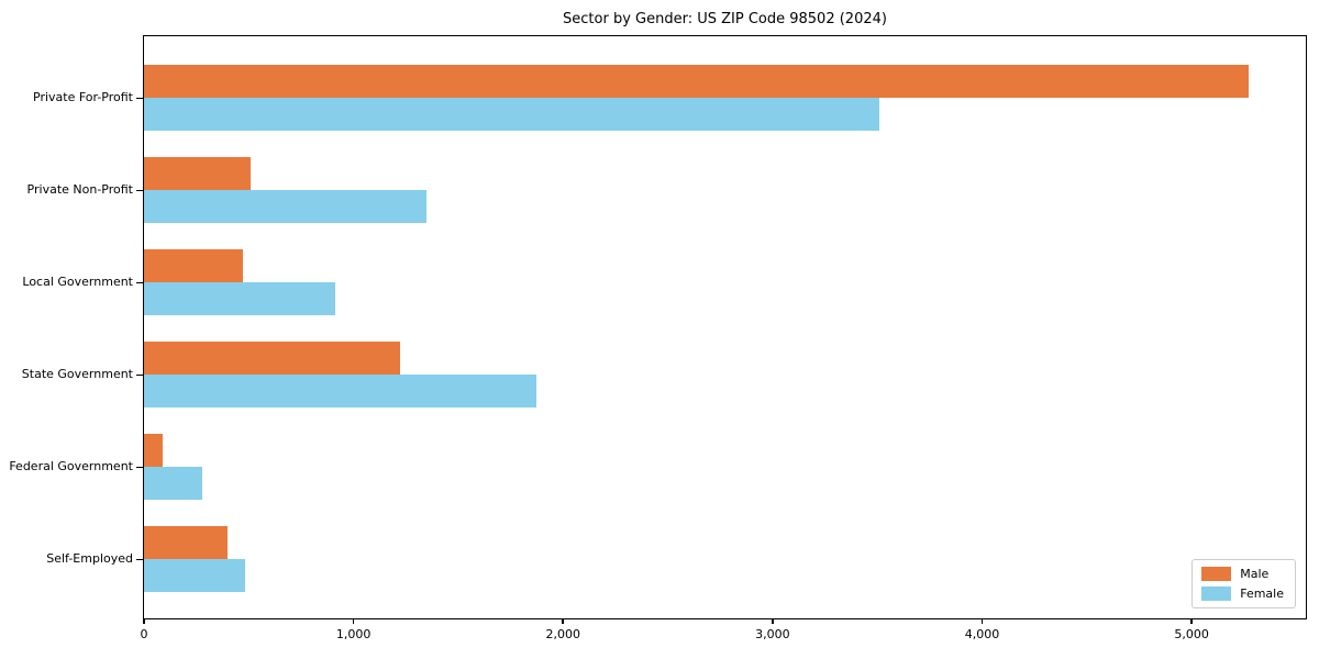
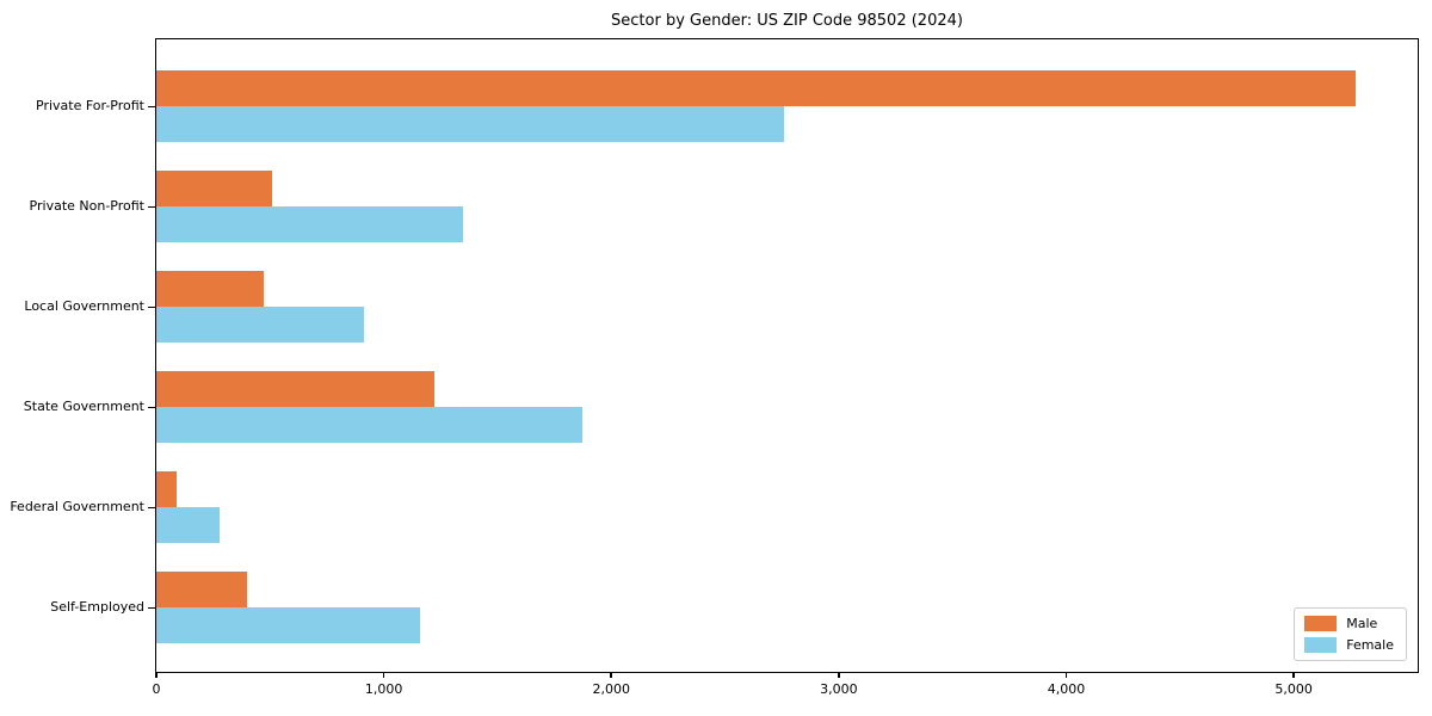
Female/Private For-Profit: 3510 -> 2760
Female/Self-Employed: 480 -> 1160
